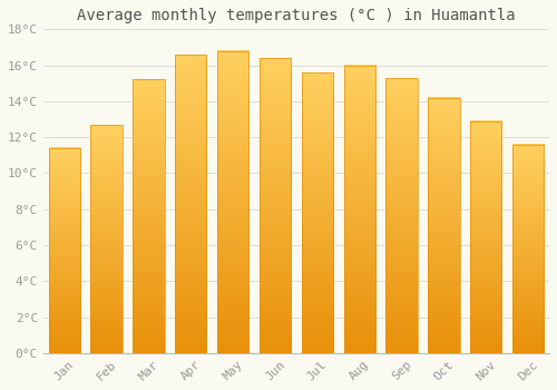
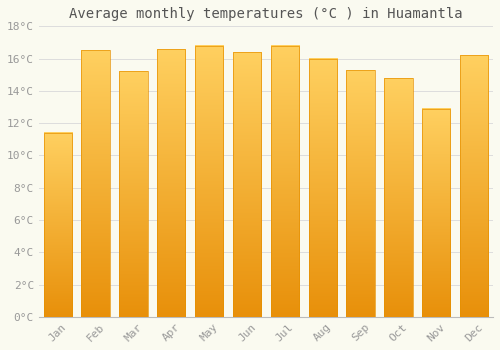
Feb: 12.7°C -> 16.5°C
Jul: 15.6°C -> 16.8°C
Oct: 14.2°C -> 14.8°C
Dec: 11.6°C -> 16.2°C
